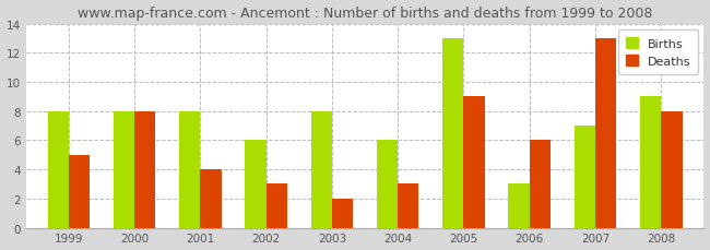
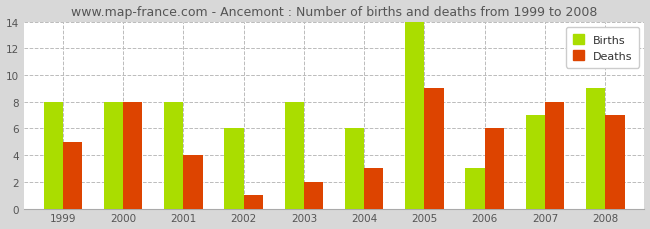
Deaths/2002: 3 -> 1
Births/2005: 13 -> 14
Deaths/2007: 13 -> 8
Deaths/2008: 8 -> 7
